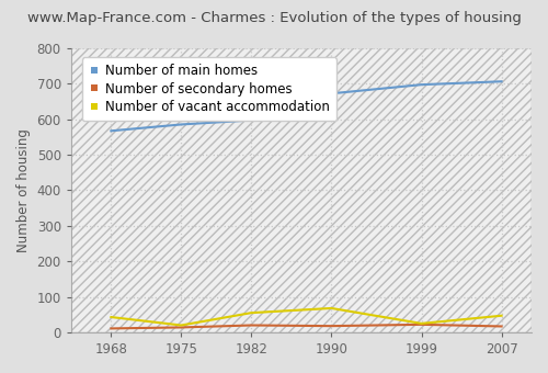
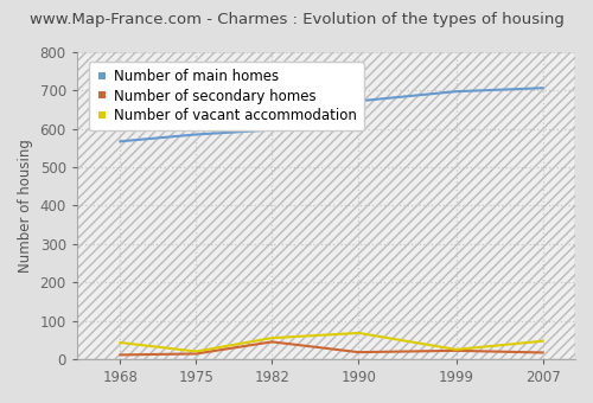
Number of secondary homes/1982: 20 -> 45
